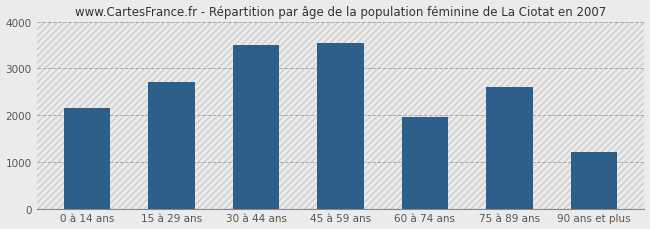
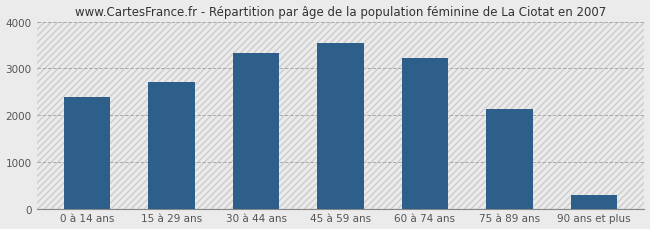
0 à 14 ans: 2150 -> 2380
30 à 44 ans: 3500 -> 3330
60 à 74 ans: 1950 -> 3220
75 à 89 ans: 2600 -> 2120
90 ans et plus: 1200 -> 290
